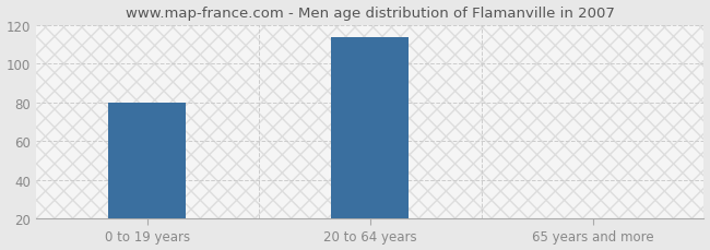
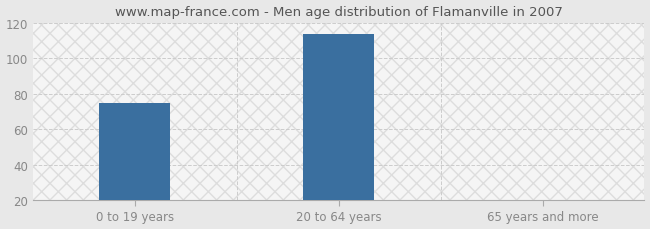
0 to 19 years: 80 -> 75
